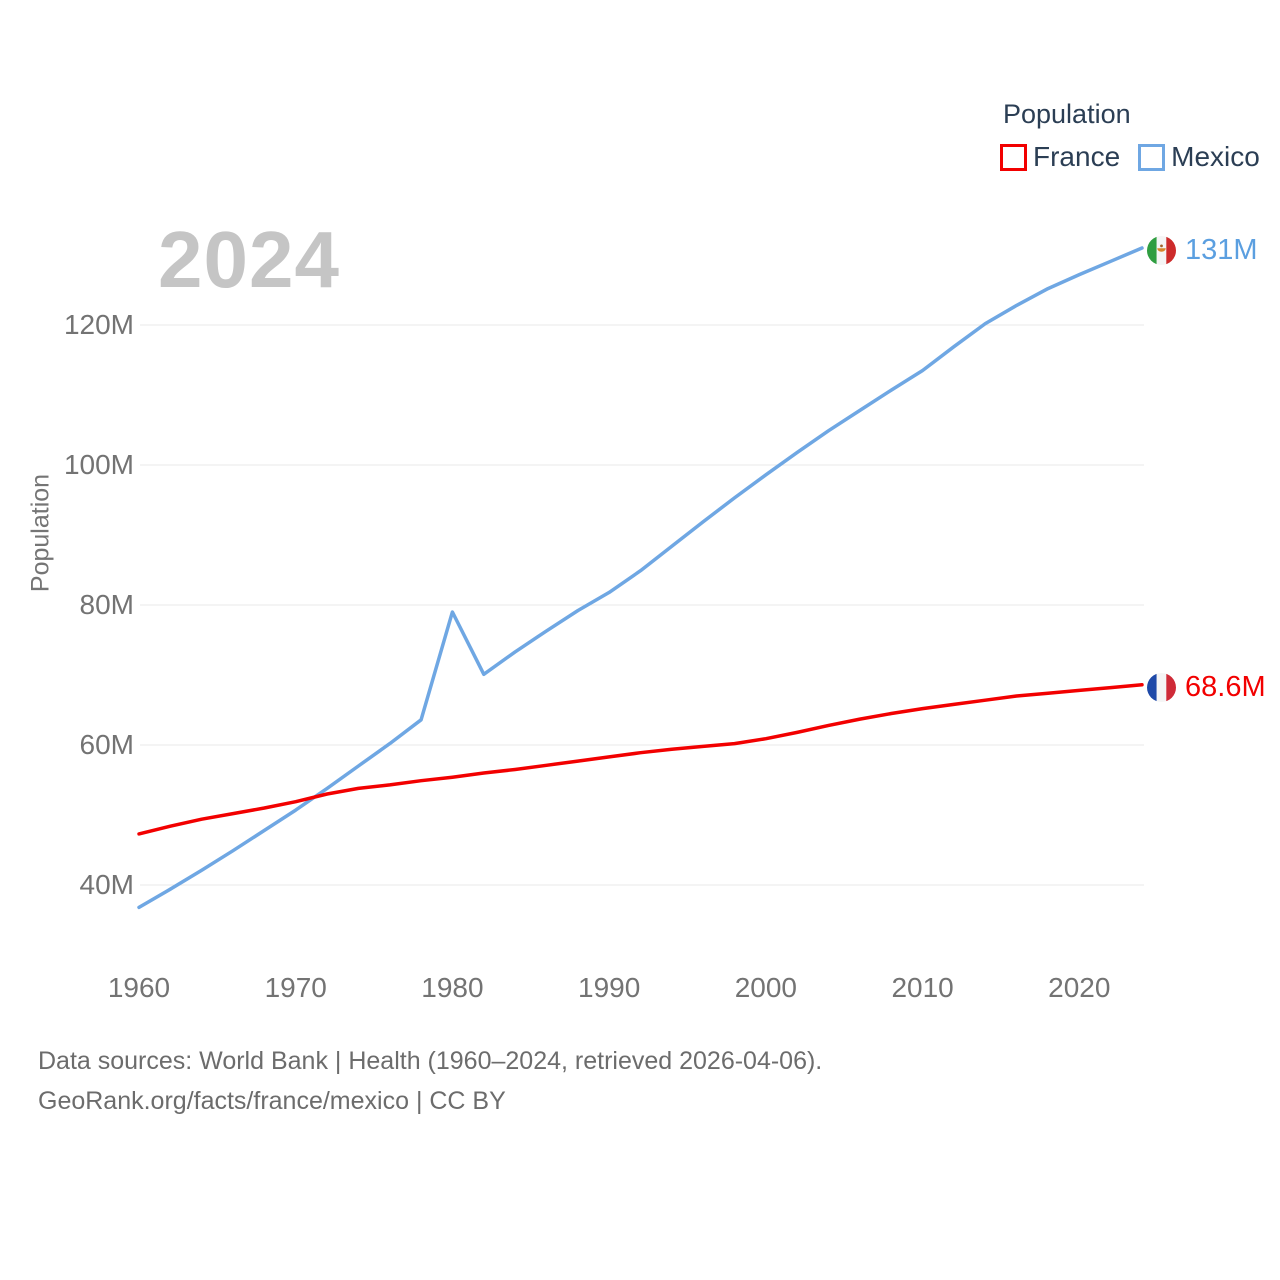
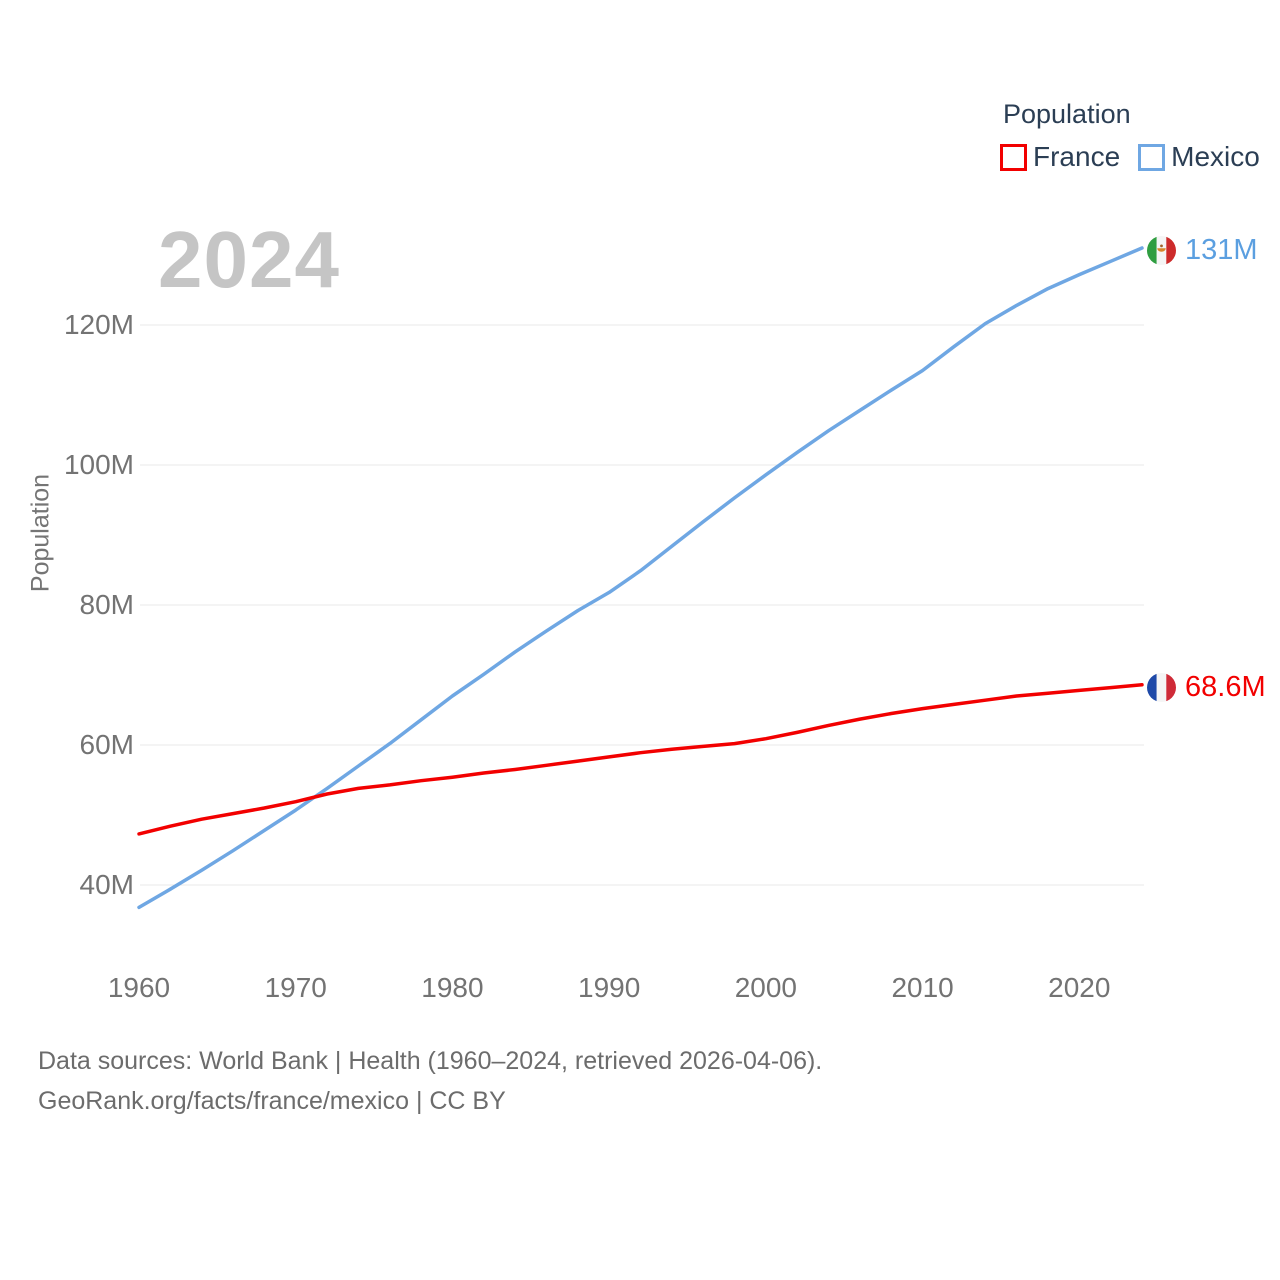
Mexico/1980: 79M -> 67M
